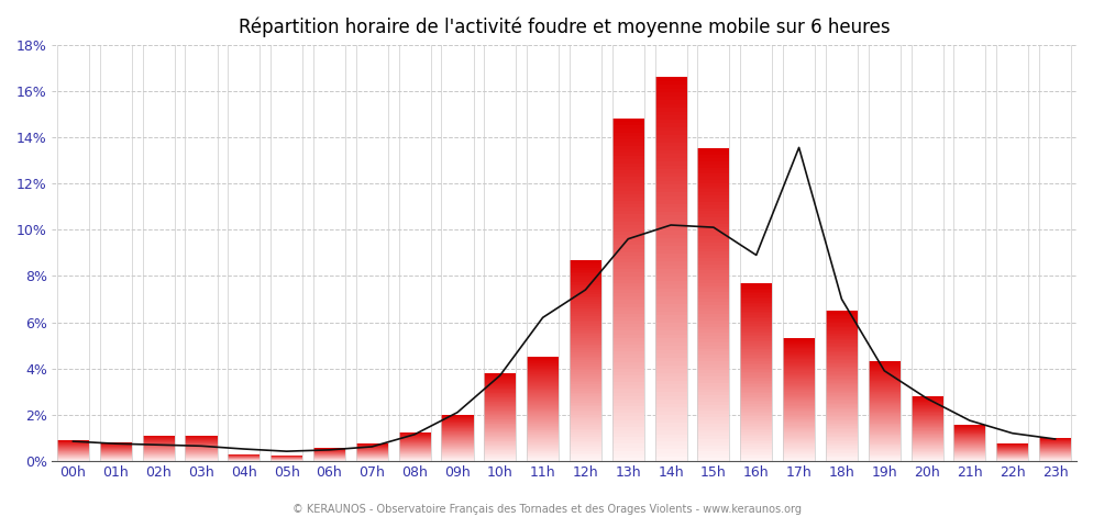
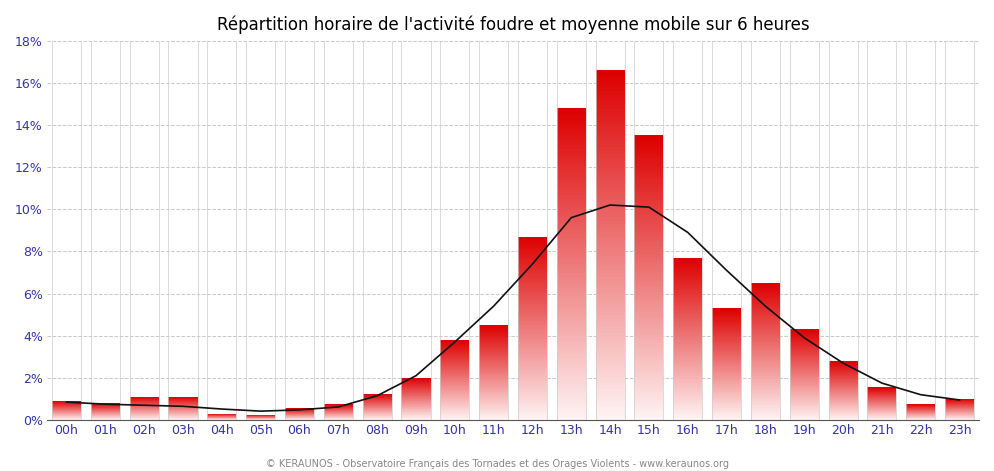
11h: 6.20% -> 5.40%
17h: 13.55% -> 7.10%
18h: 7.00% -> 5.40%
